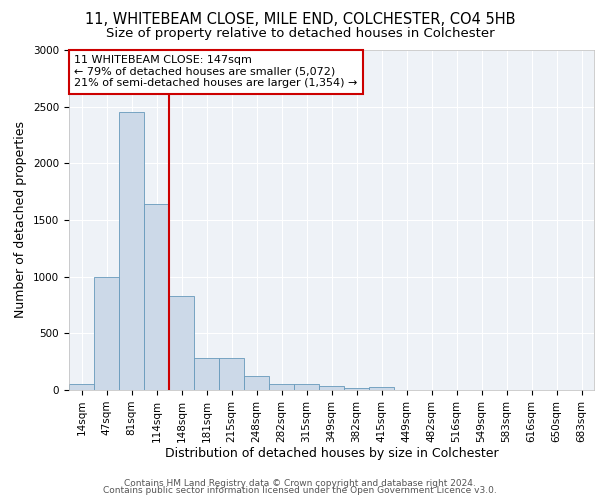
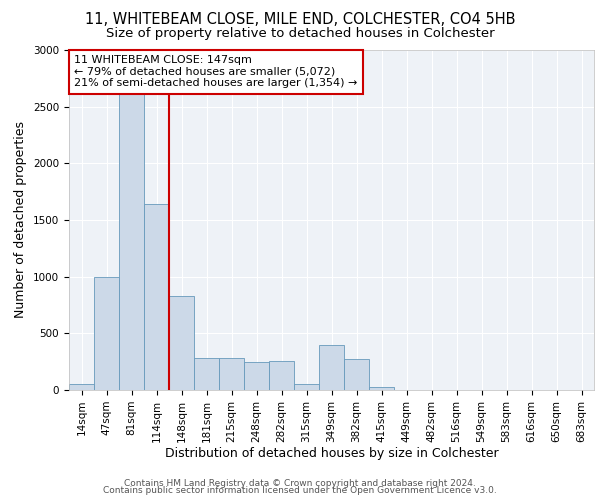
81sqm: 2450 -> 2610
248sqm: 120 -> 250
282sqm: 50 -> 260
349sqm: 40 -> 400
382sqm: 20 -> 270
